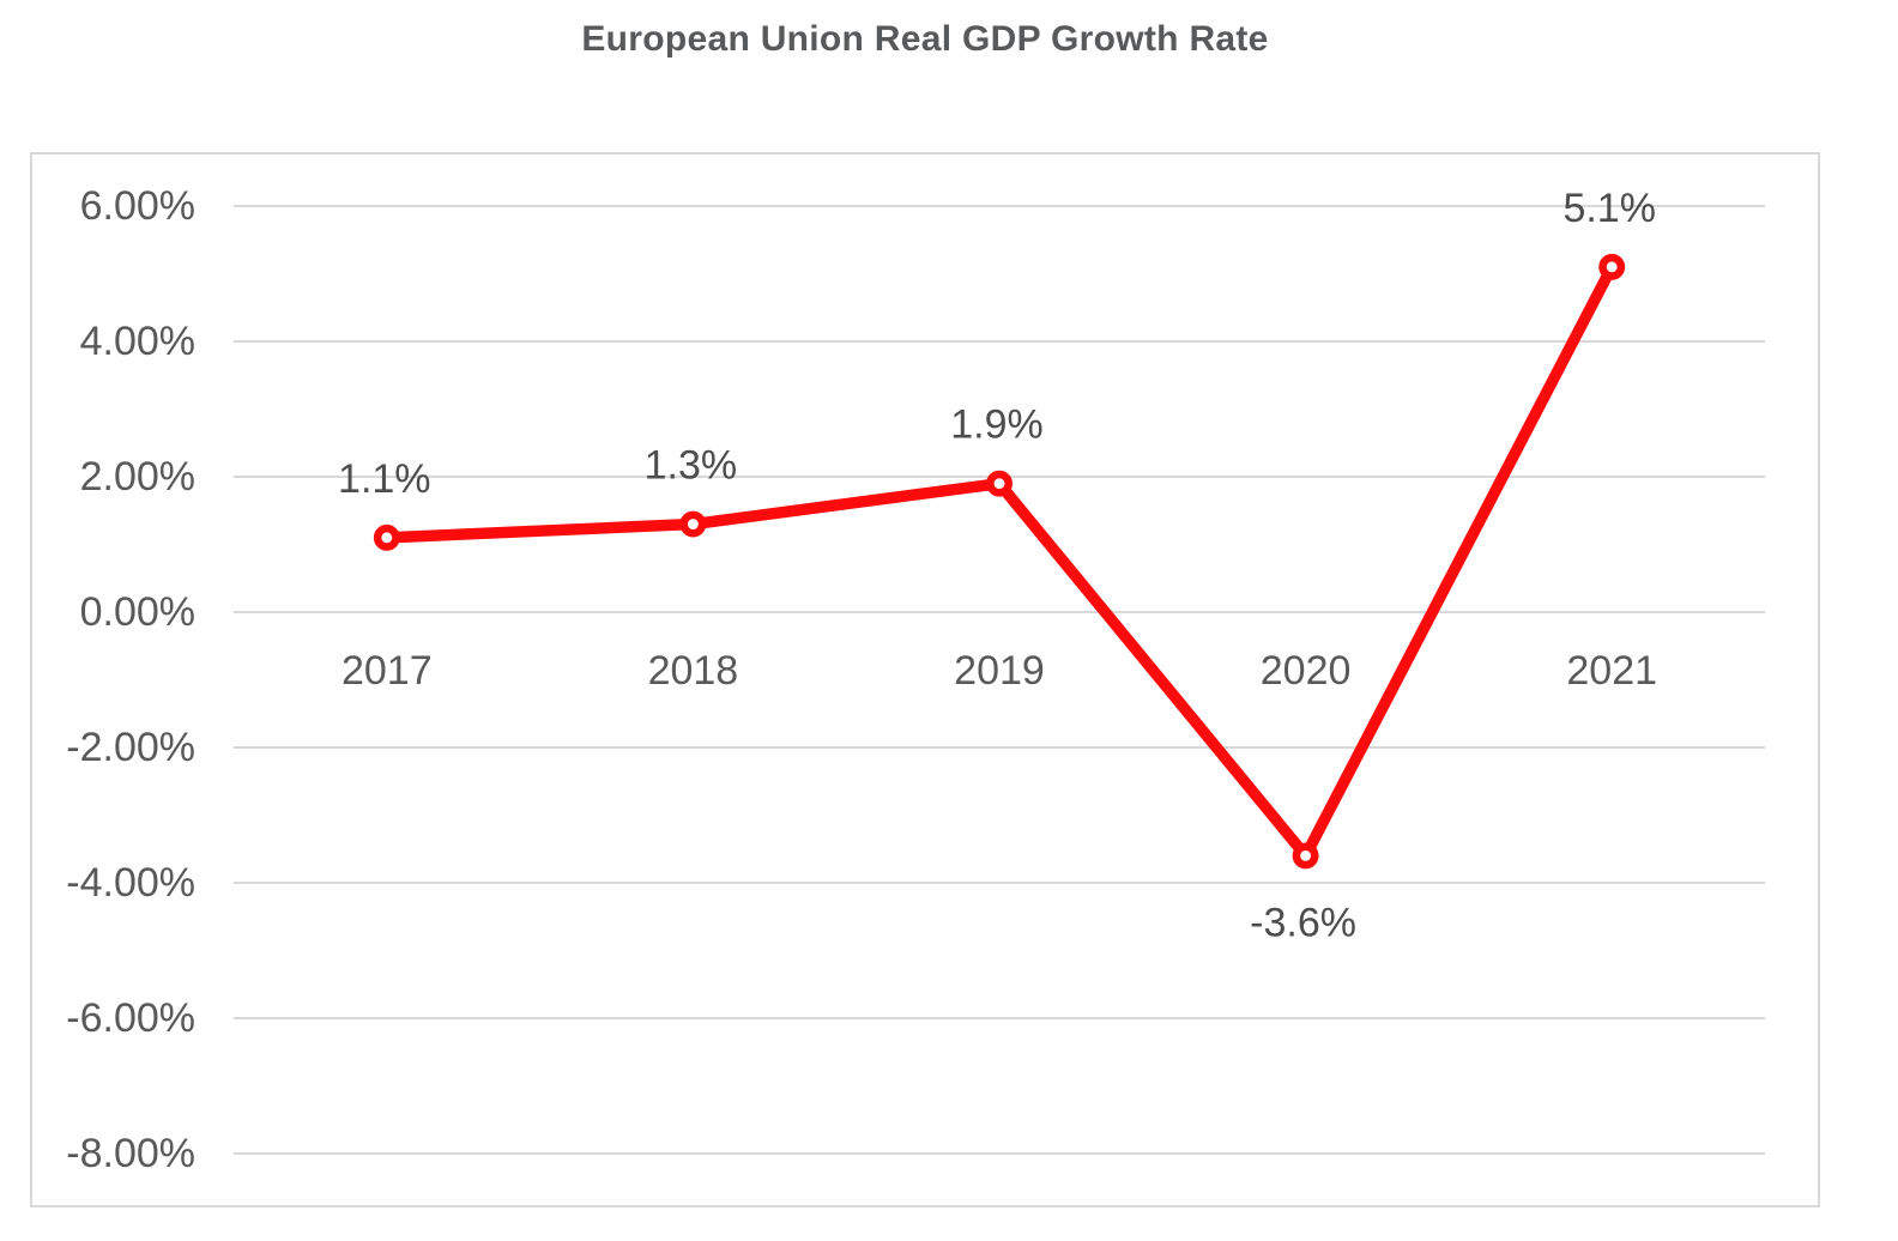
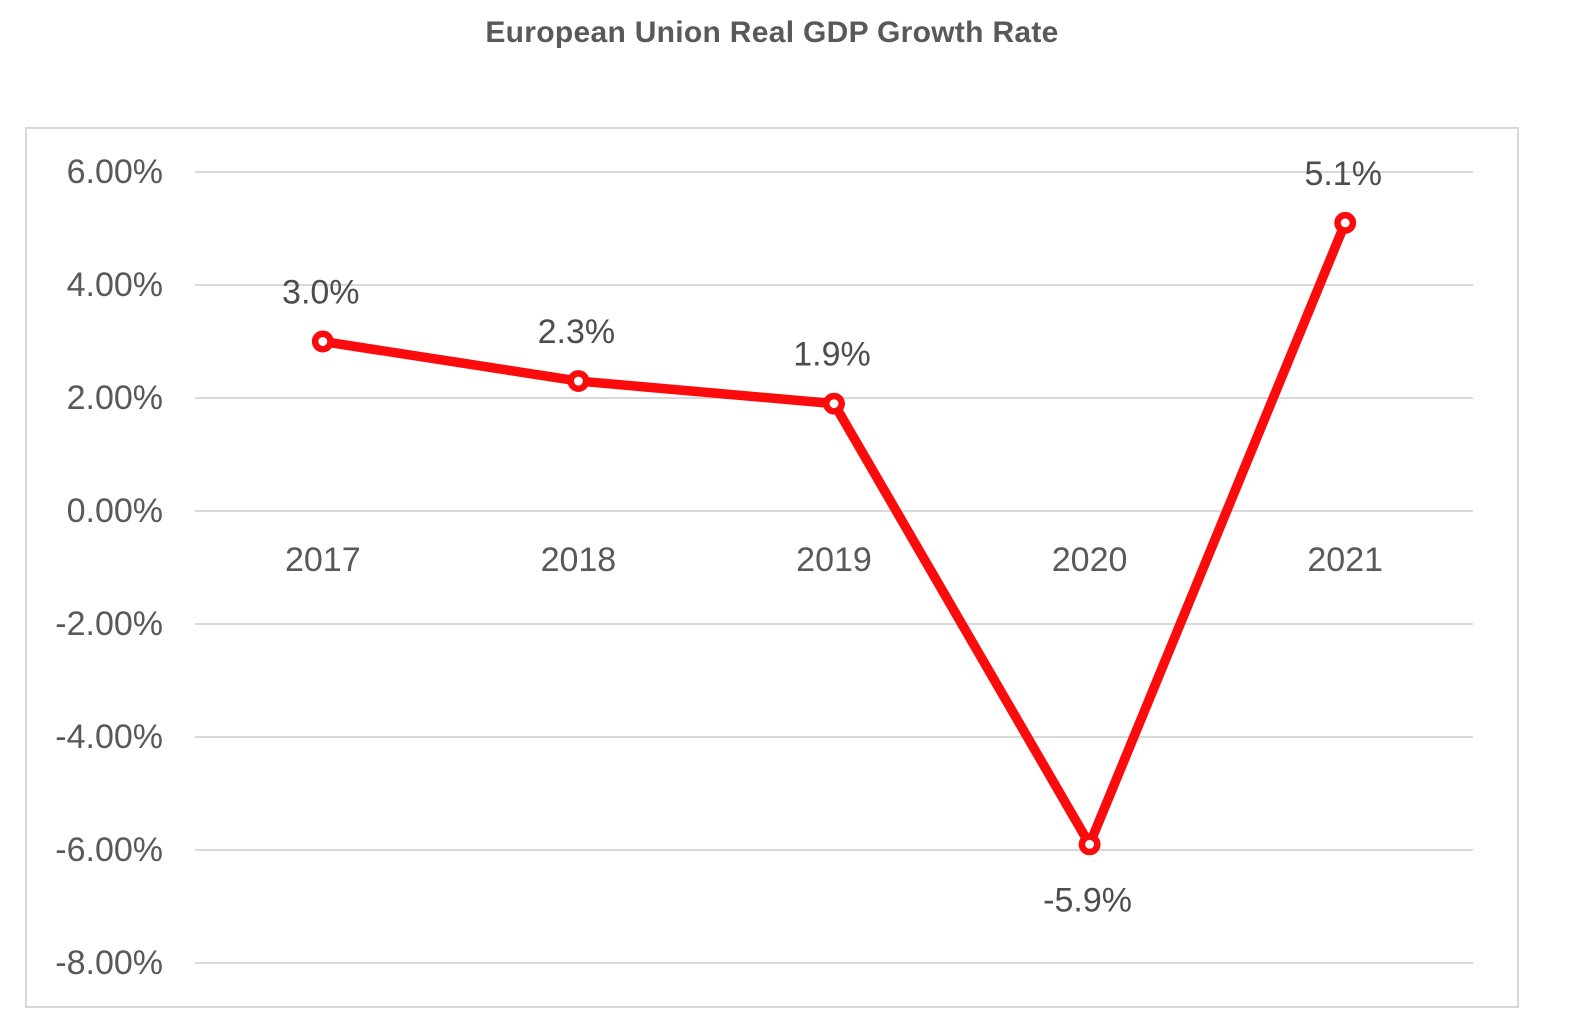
2017: 1.1% -> 3.0%
2018: 1.3% -> 2.3%
2020: -3.6% -> -5.9%
